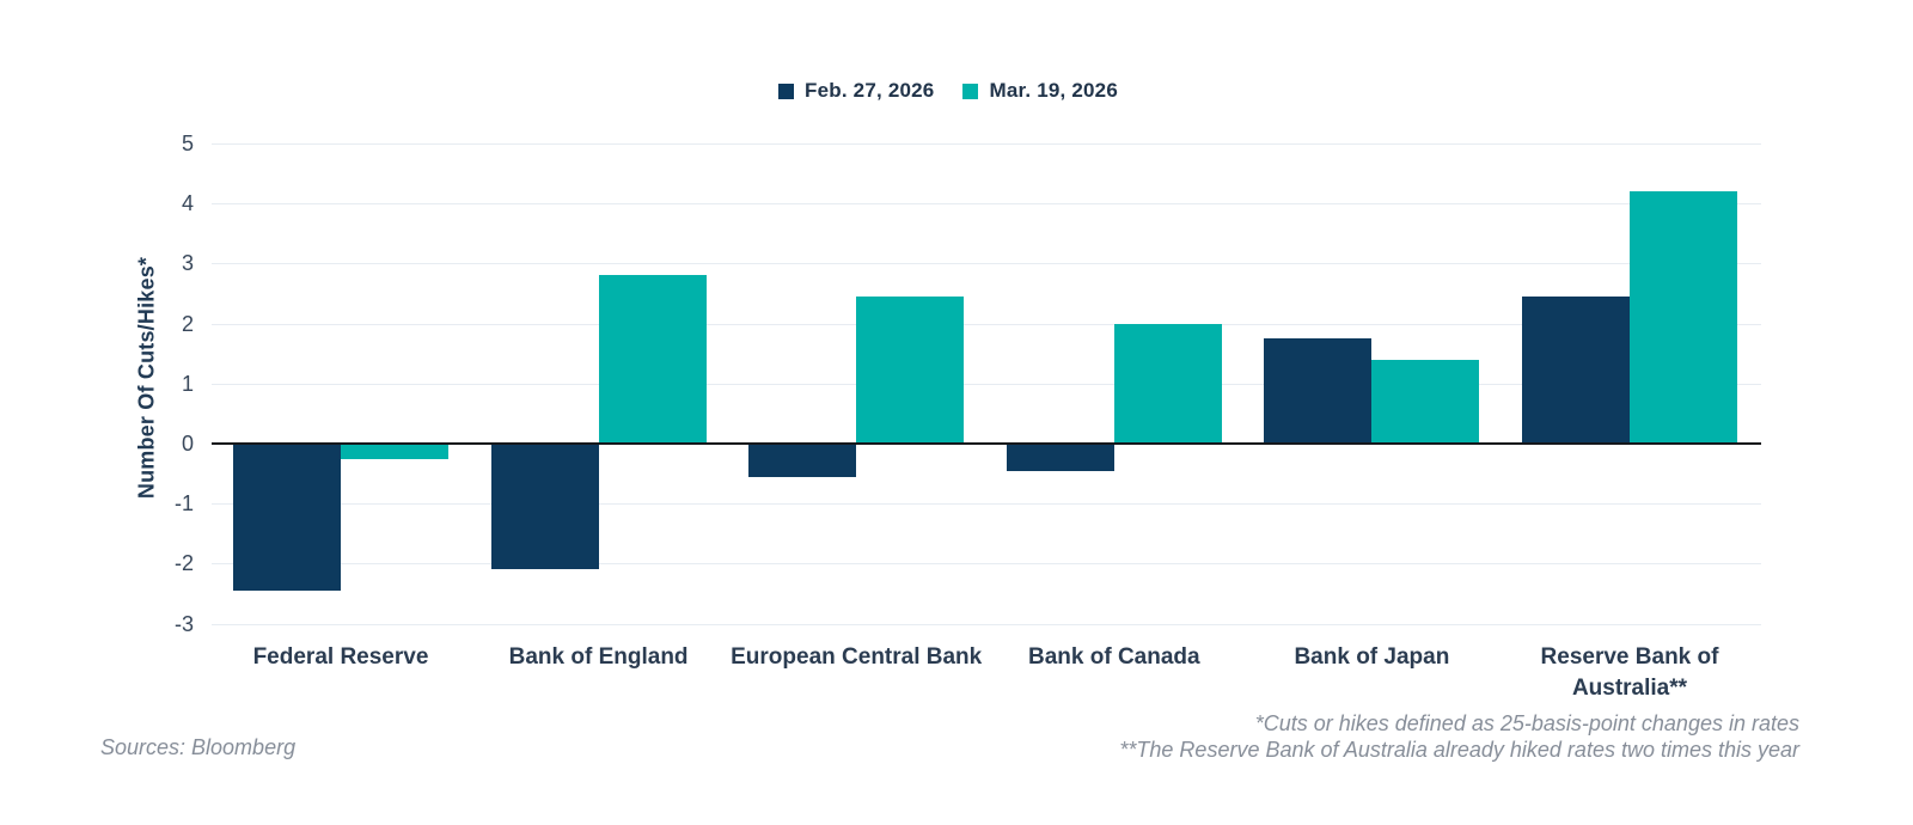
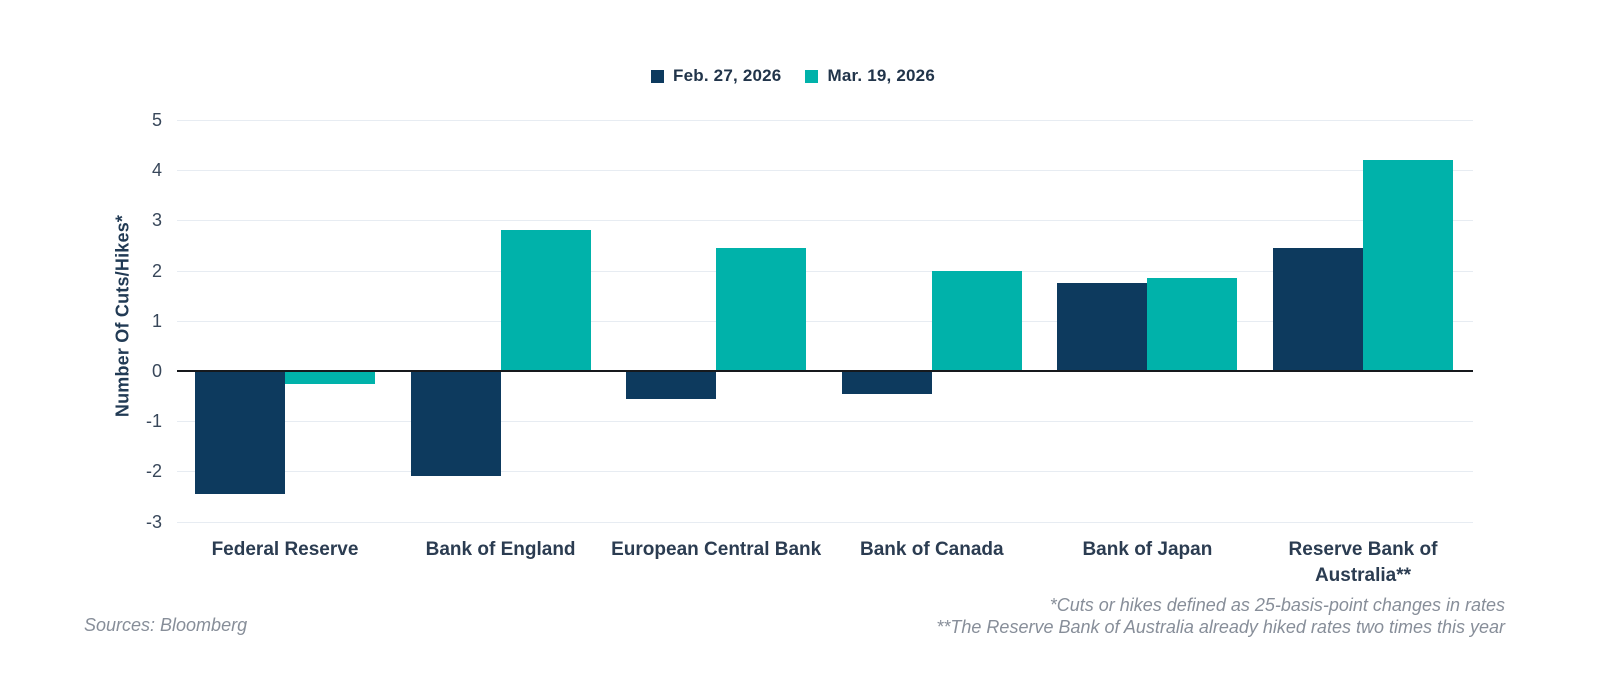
Mar. 19, 2026/Bank of Japan: 1.4 -> 1.9
